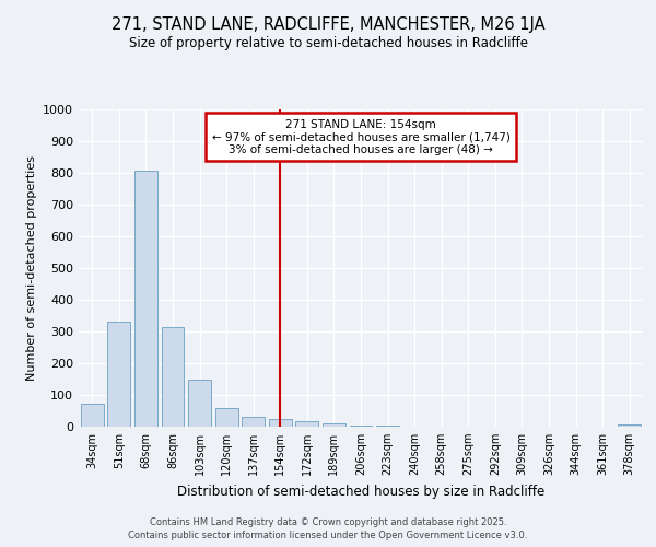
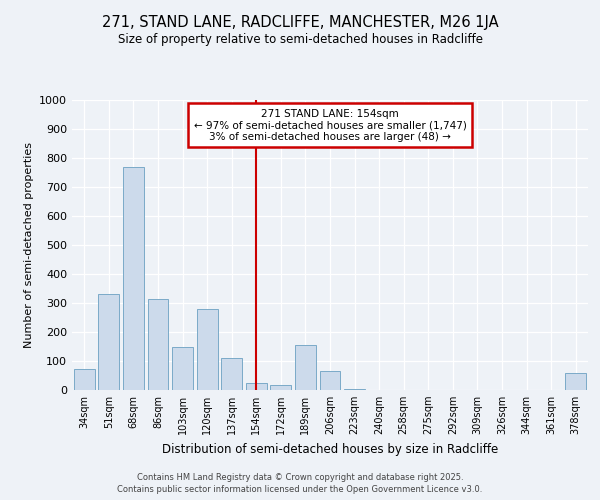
68sqm: 806 -> 770
120sqm: 57 -> 280
137sqm: 30 -> 110
189sqm: 12 -> 155
206sqm: 5 -> 65
378sqm: 7 -> 60
